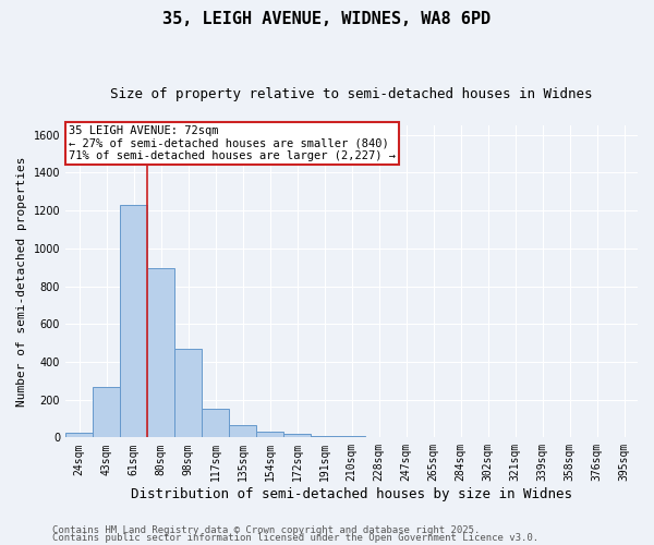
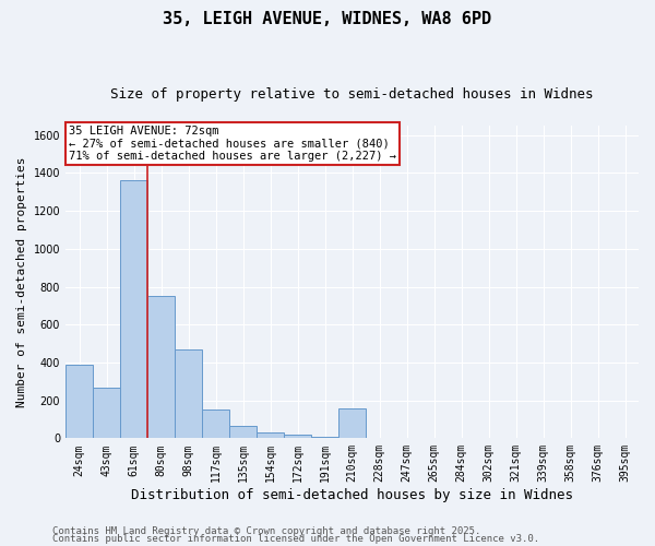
24sqm: 20 -> 390
61sqm: 1230 -> 1360
80sqm: 900 -> 750
210sqm: 10 -> 160
